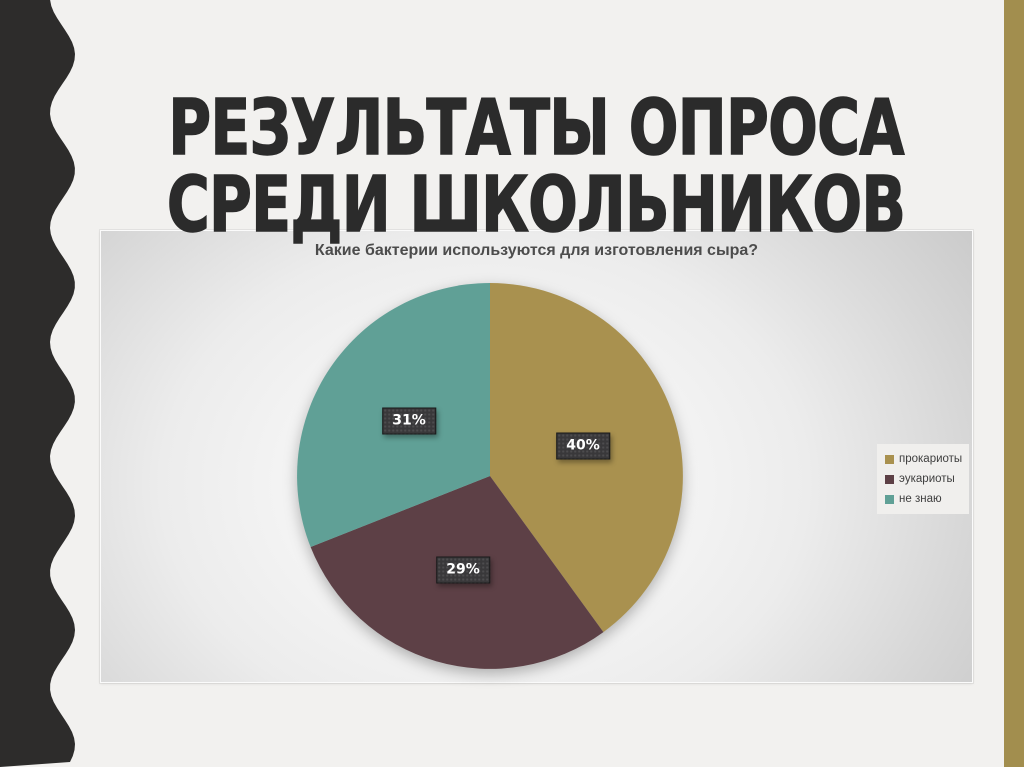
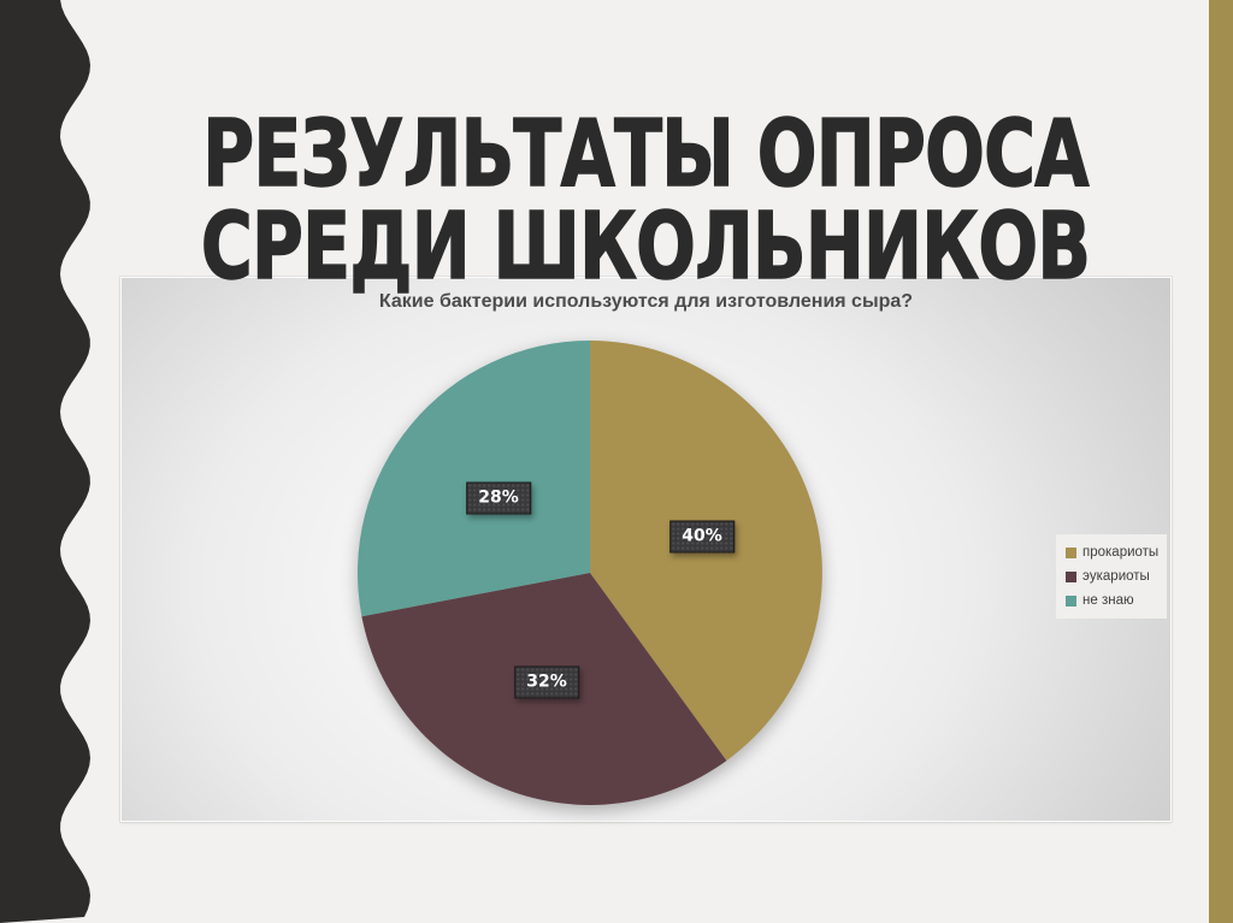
эукариоты: 29% -> 32%
не знаю: 31% -> 28%
